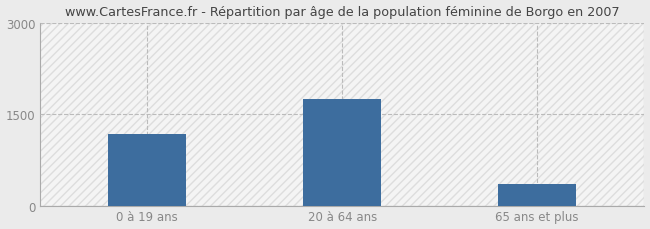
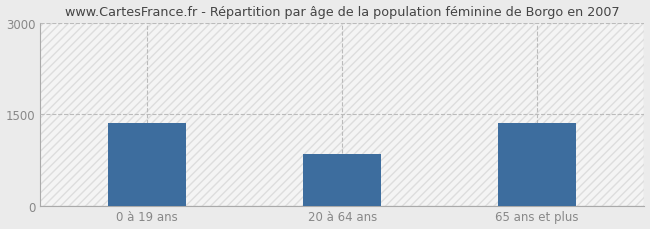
0 à 19 ans: 1180 -> 1360
20 à 64 ans: 1750 -> 840
65 ans et plus: 350 -> 1360
